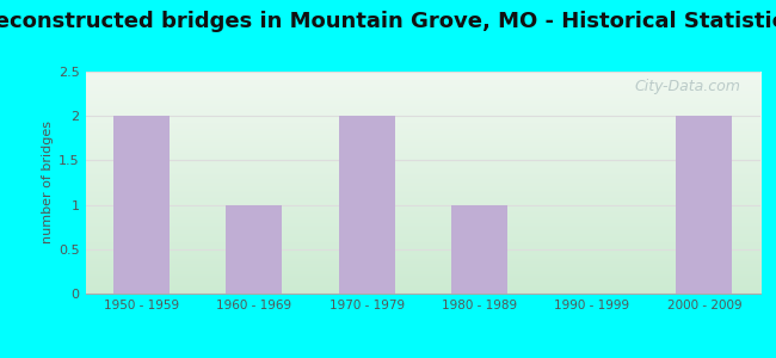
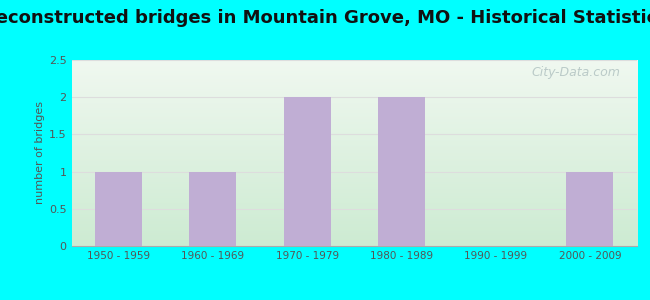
1950 - 1959: 2 -> 1
1980 - 1989: 1 -> 2
2000 - 2009: 2 -> 1
